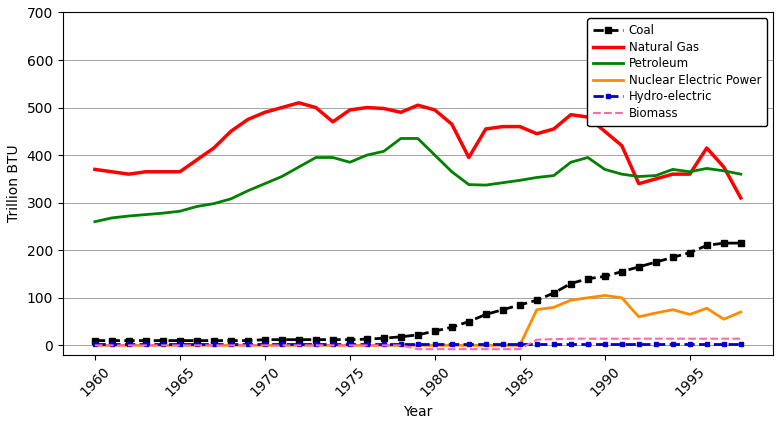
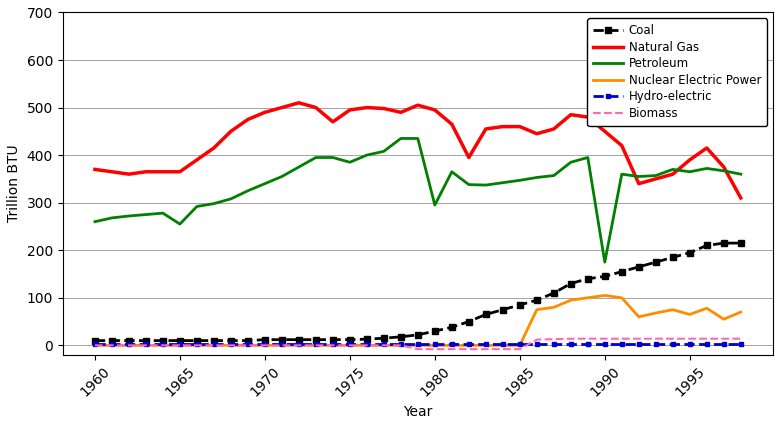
Petroleum/1965: 282 -> 255
Petroleum/1980: 400 -> 295
Petroleum/1990: 370 -> 175
Natural Gas/1995: 360 -> 390
